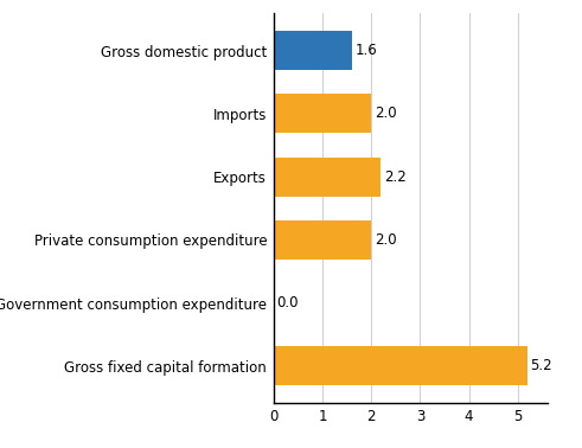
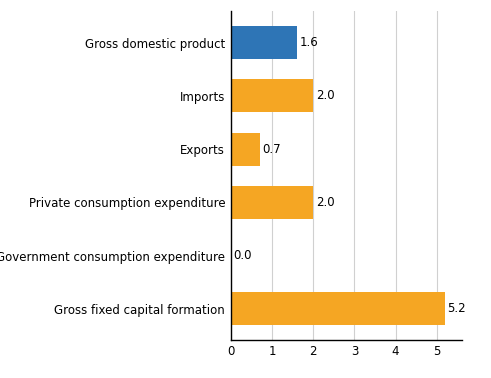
Exports: 2.2 -> 0.7
